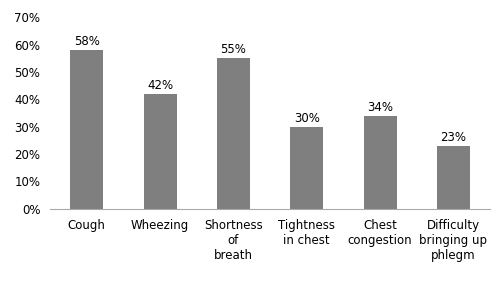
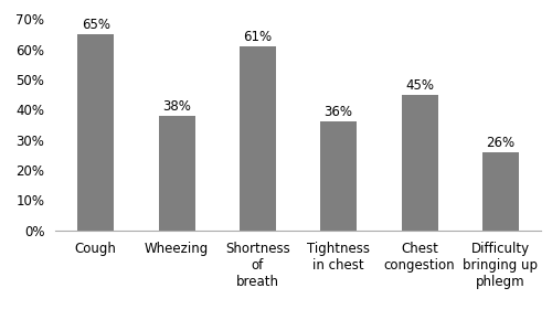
Cough: 58% -> 65%
Wheezing: 42% -> 38%
Shortness of breath: 55% -> 61%
Tightness in chest: 30% -> 36%
Chest congestion: 34% -> 45%
Difficulty bringing up phlegm: 23% -> 26%
